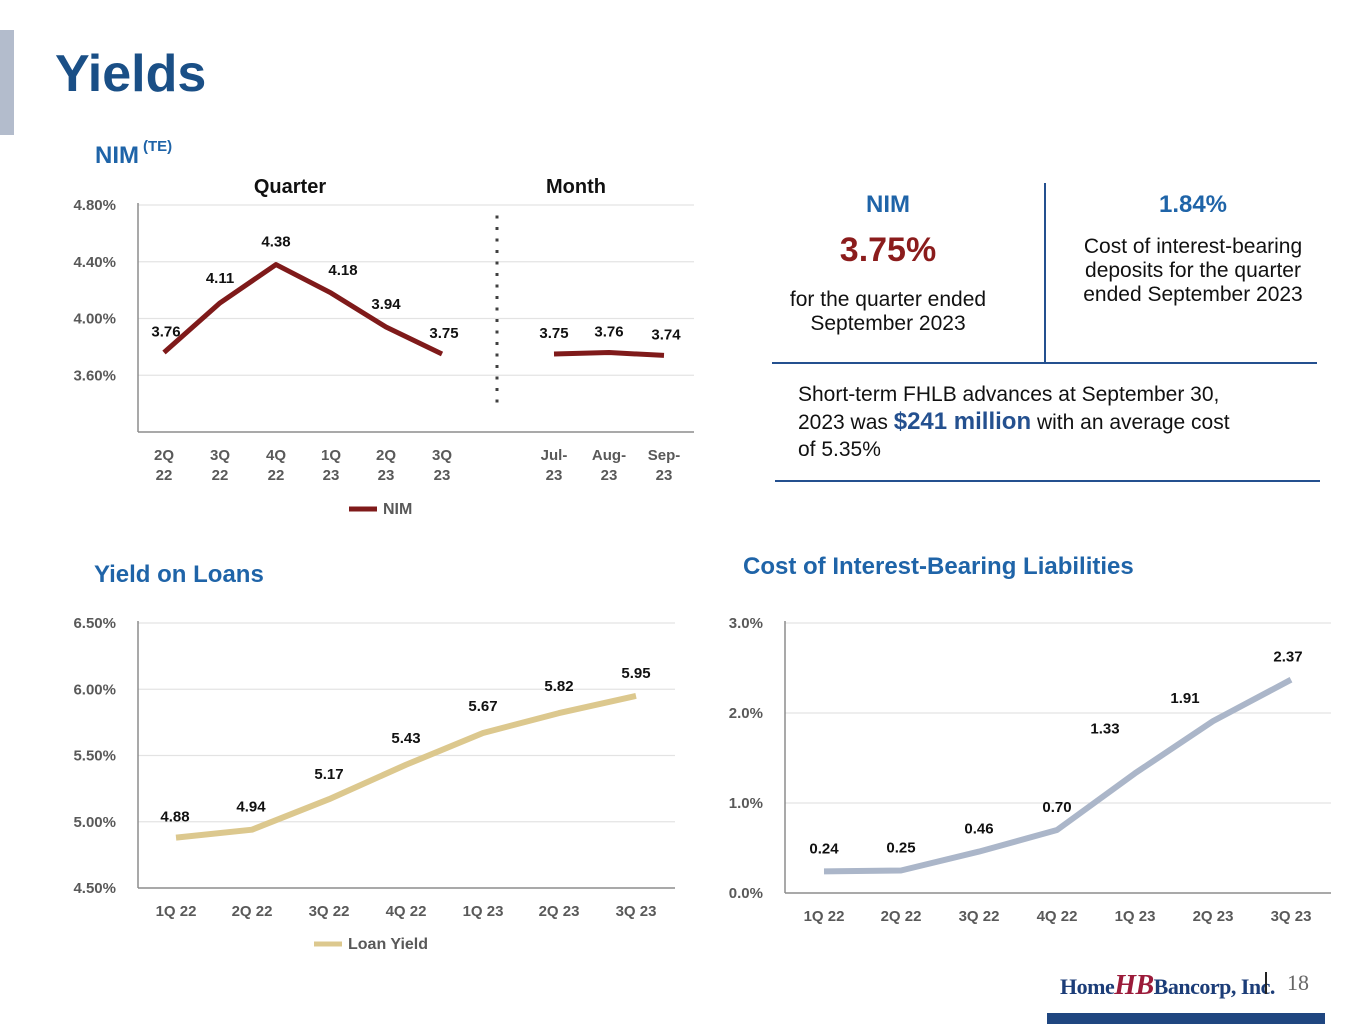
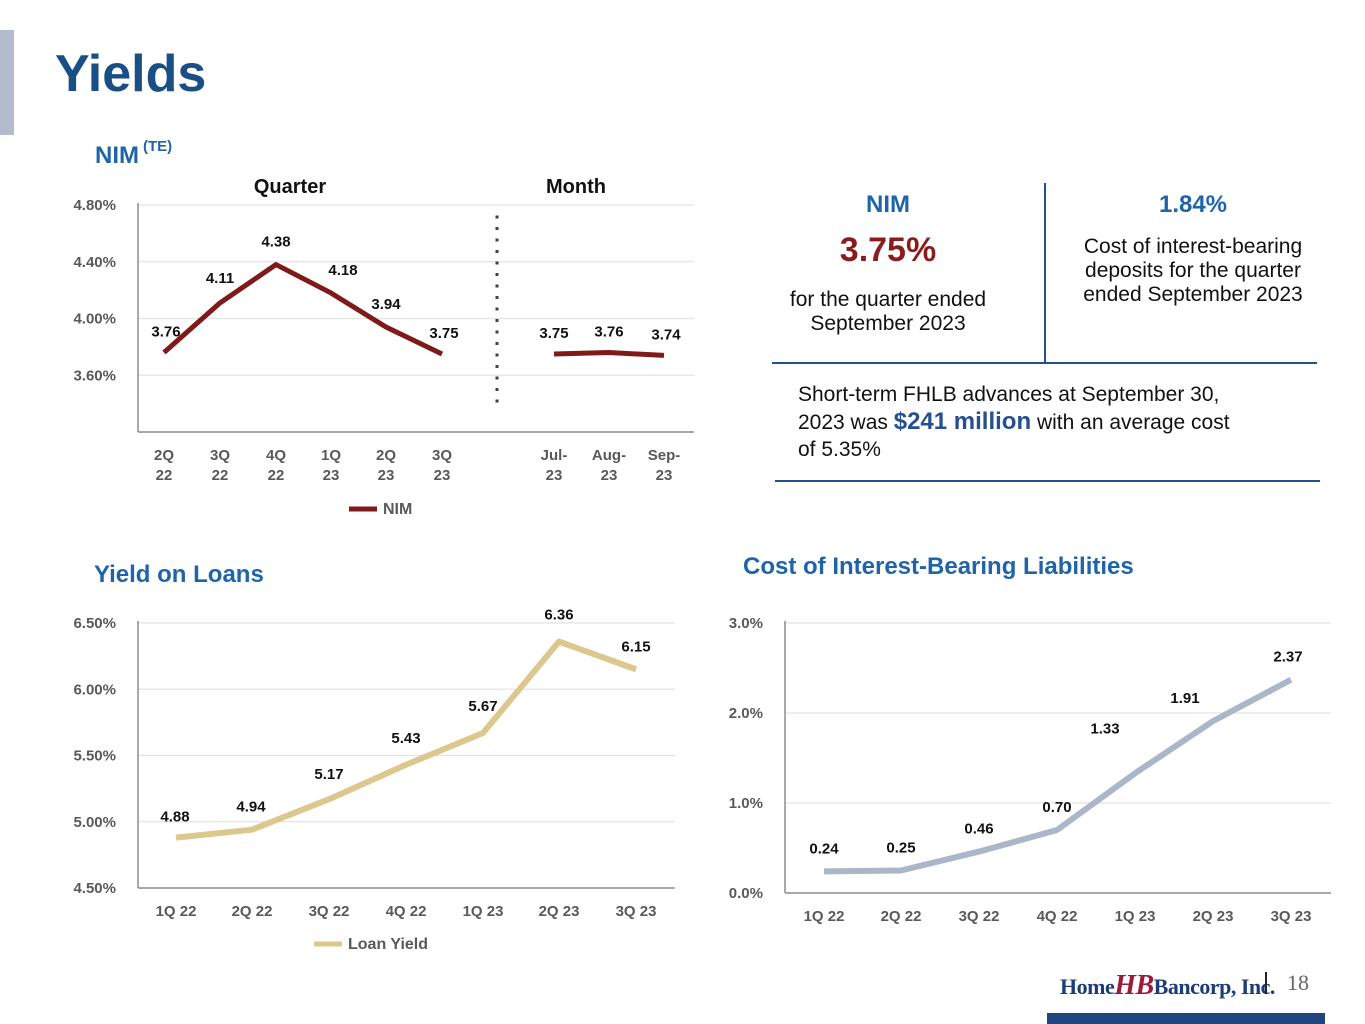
Yield on Loans/2Q 23: 5.82 -> 6.36
Yield on Loans/3Q 23: 5.95 -> 6.15
